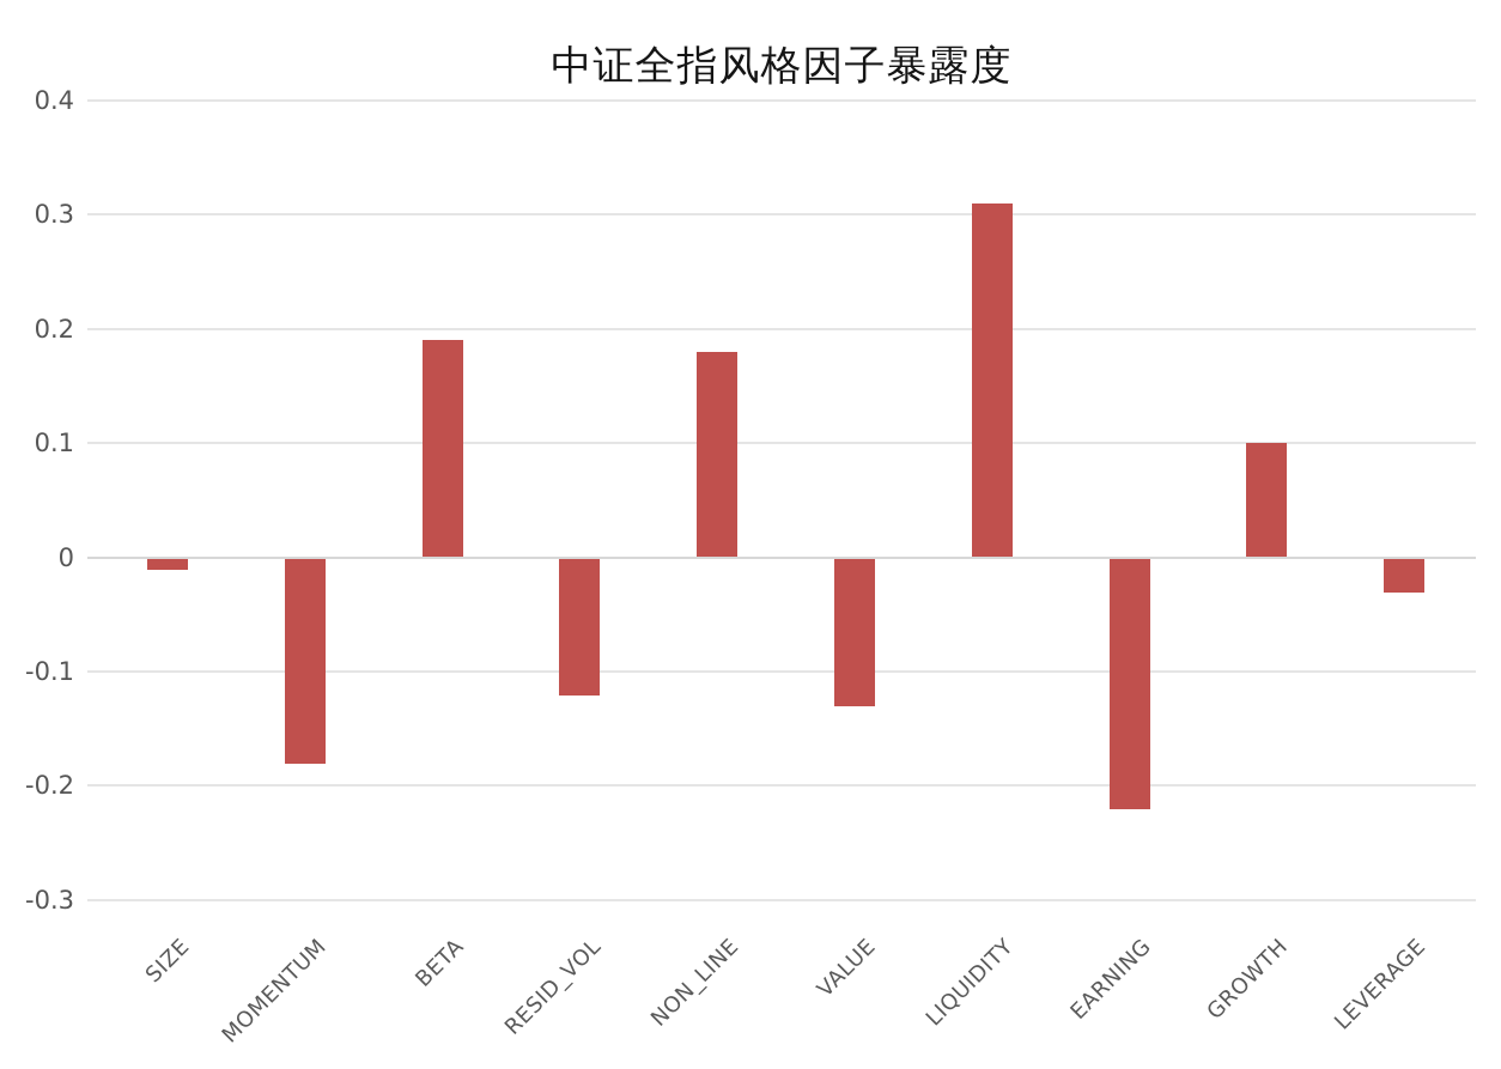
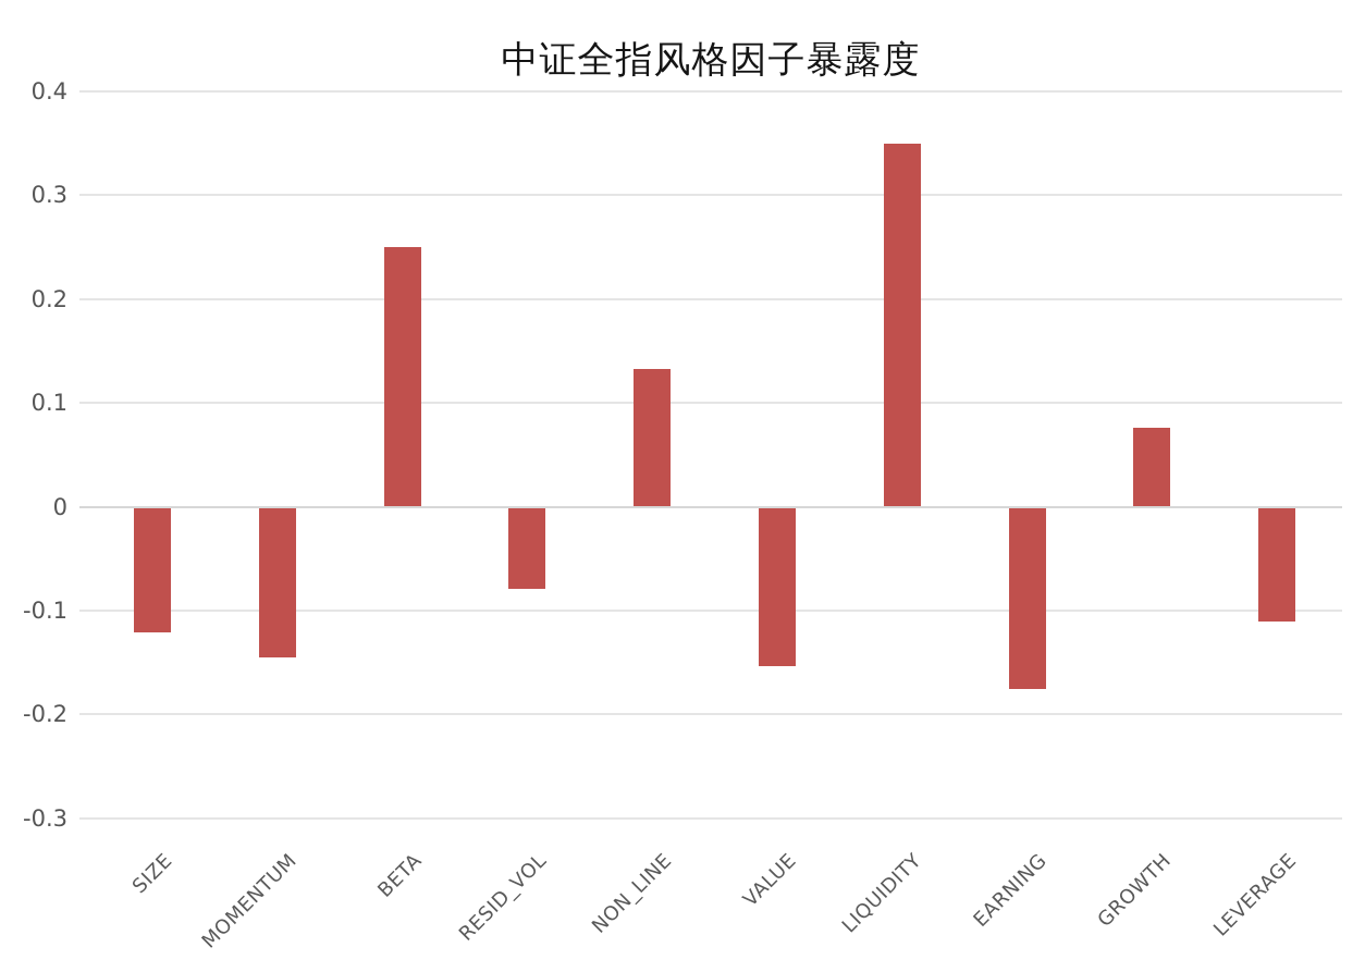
SIZE: -0.01 -> -0.12
MOMENTUM: -0.18 -> -0.14
BETA: 0.19 -> 0.25
RESID_VOL: -0.12 -> -0.08
NON_LINE: 0.18 -> 0.13
VALUE: -0.13 -> -0.15
LIQUIDITY: 0.31 -> 0.35
EARNING: -0.22 -> -0.17
GROWTH: 0.10 -> 0.08
LEVERAGE: -0.03 -> -0.11
